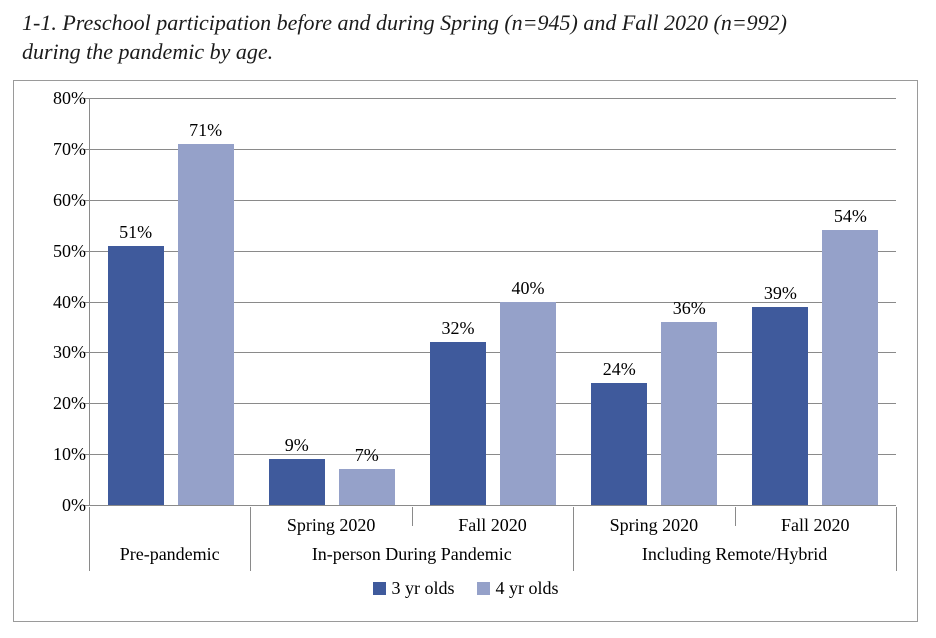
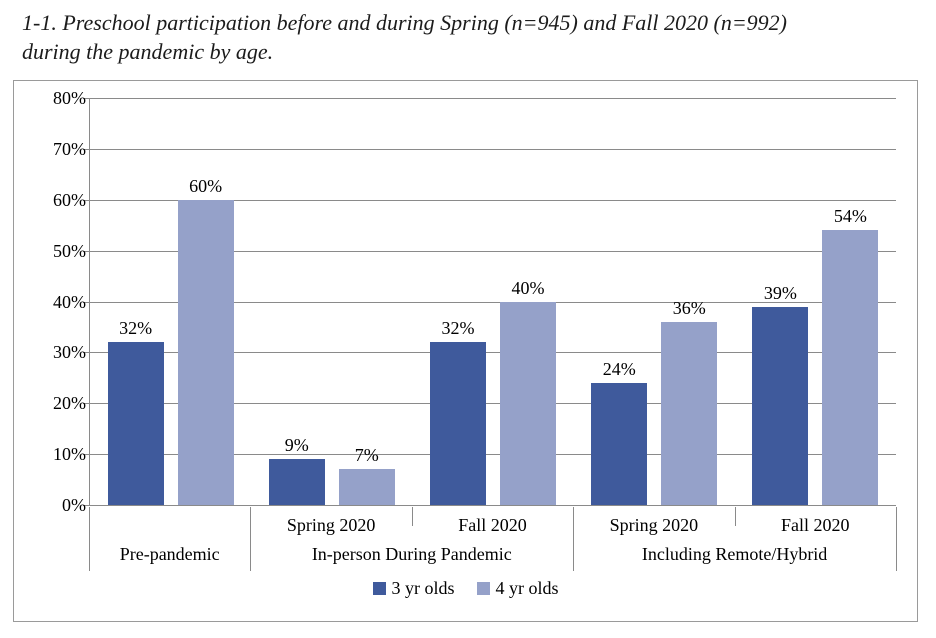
3 yr olds/Pre-pandemic: 51% -> 32%
4 yr olds/Pre-pandemic: 71% -> 60%
